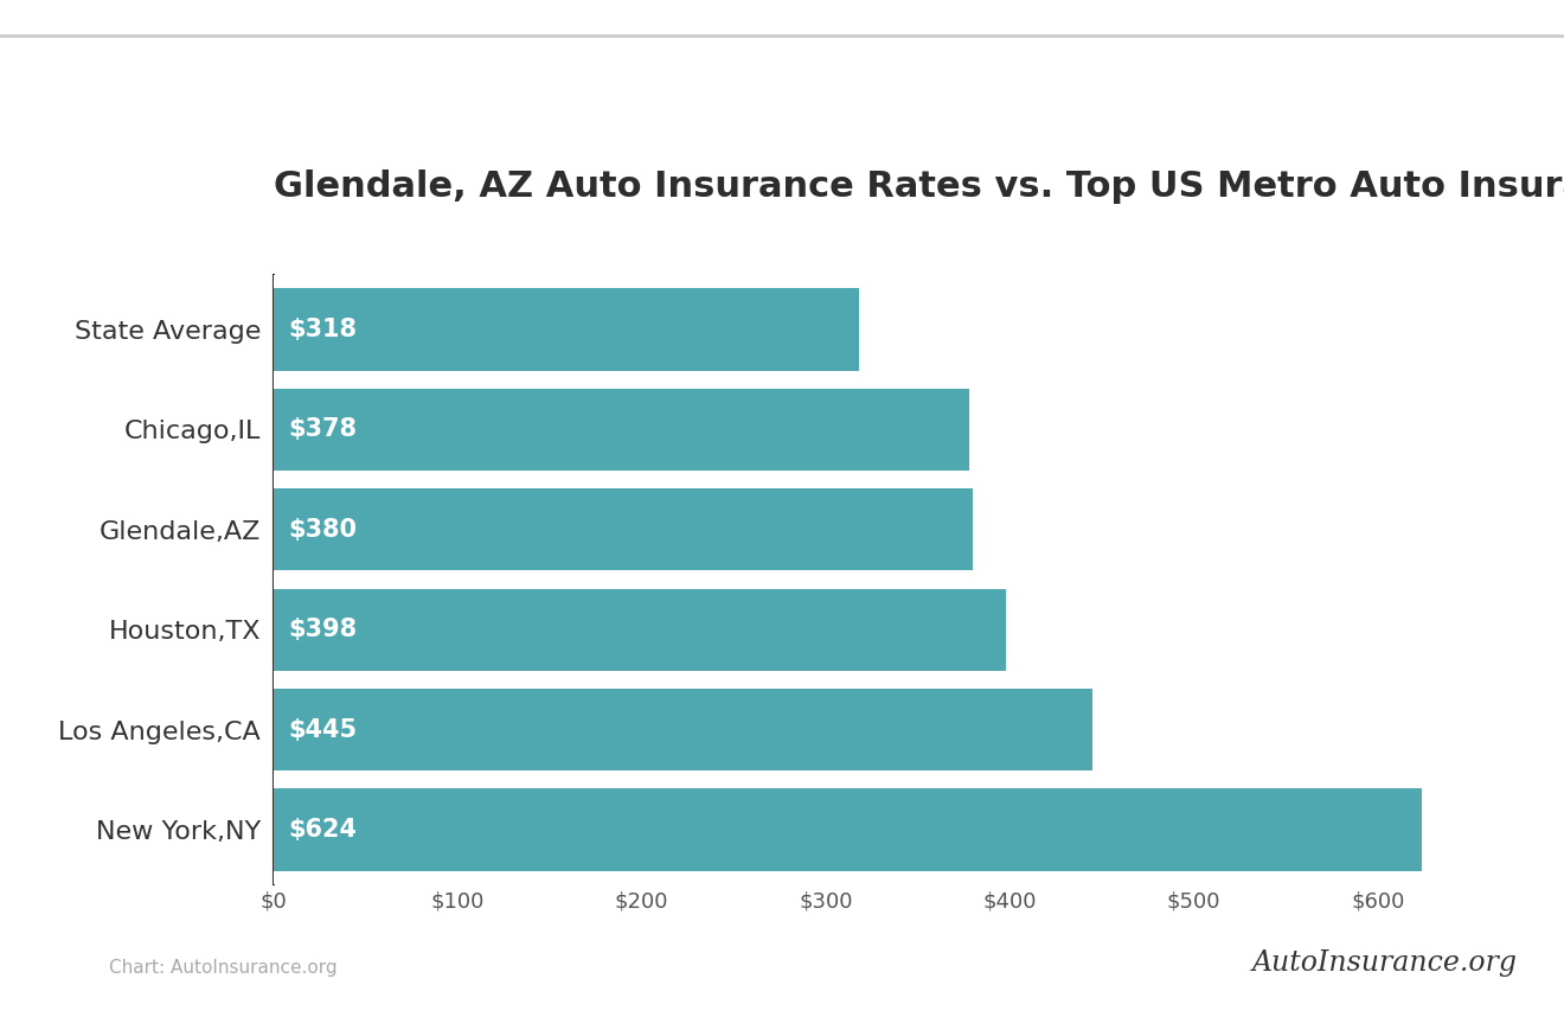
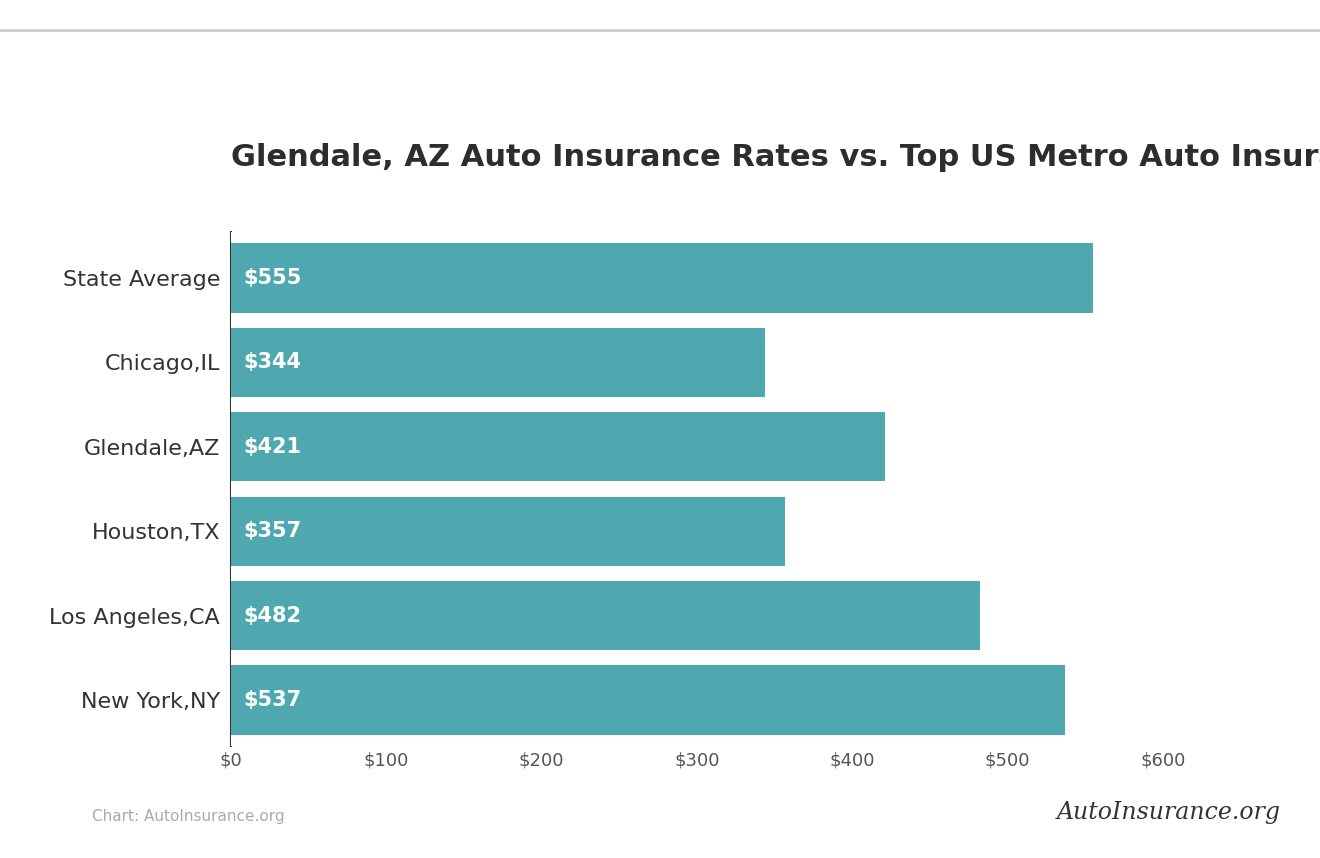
State Average: $318 -> $555
Chicago,IL: $378 -> $344
Glendale,AZ: $380 -> $421
Houston,TX: $398 -> $357
Los Angeles,CA: $445 -> $482
New York,NY: $624 -> $537
